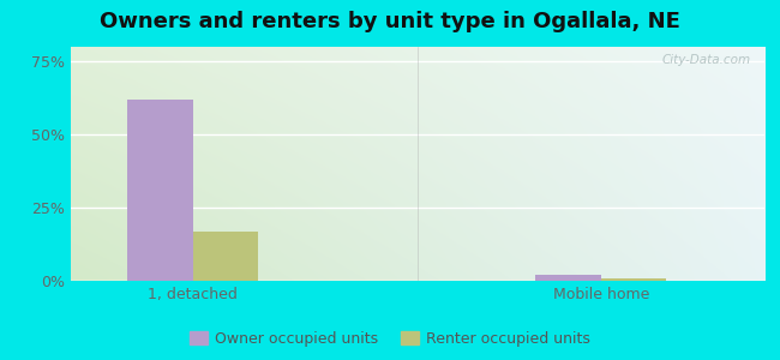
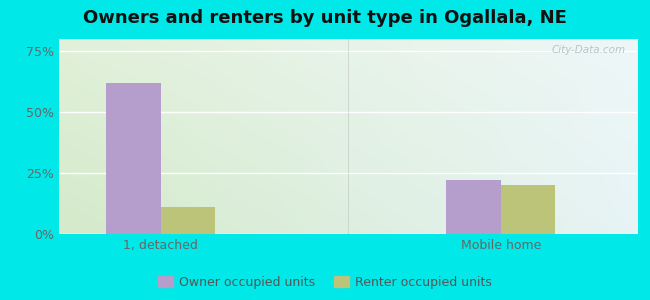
Renter occupied units/1, detached: 17% -> 11%
Owner occupied units/Mobile home: 2% -> 22%
Renter occupied units/Mobile home: 1% -> 20%
